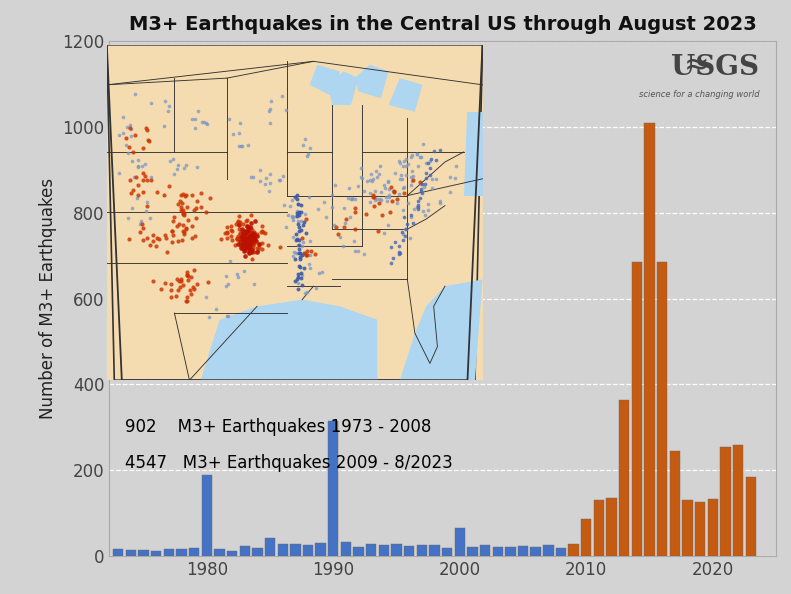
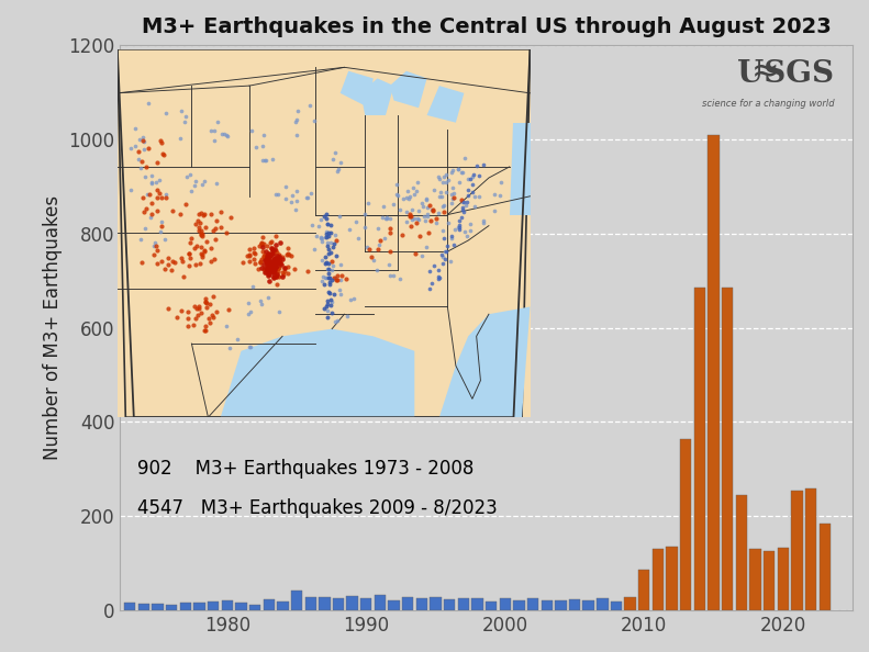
M3+ Earthquakes in the Central US through August 2023/1980: 190 -> 22
M3+ Earthquakes in the Central US through August 2023/1990: 315 -> 26
M3+ Earthquakes in the Central US through August 2023/2000: 65 -> 26
